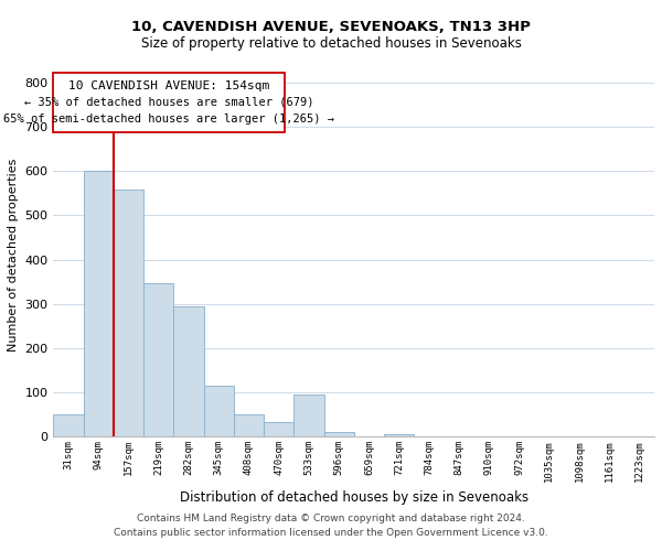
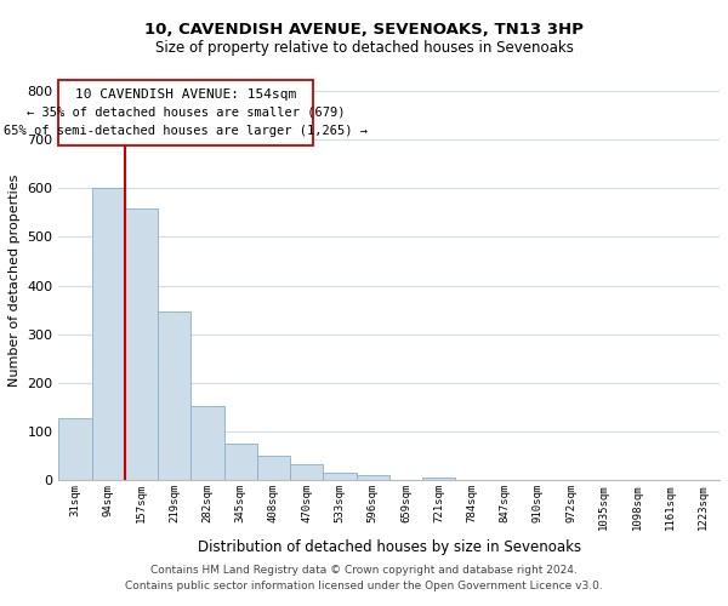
31sqm: 50 -> 128
282sqm: 295 -> 152
345sqm: 115 -> 75
533sqm: 95 -> 15
